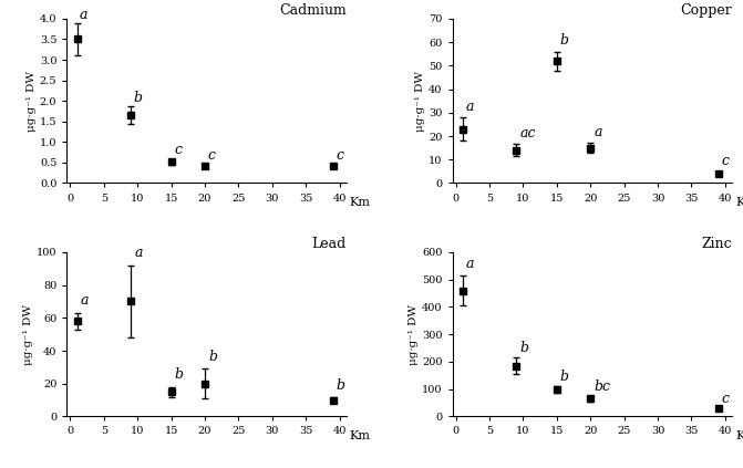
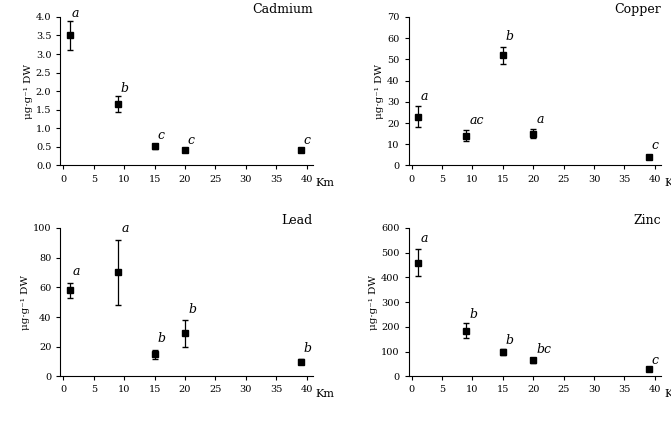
Lead/20: 20 -> 29
